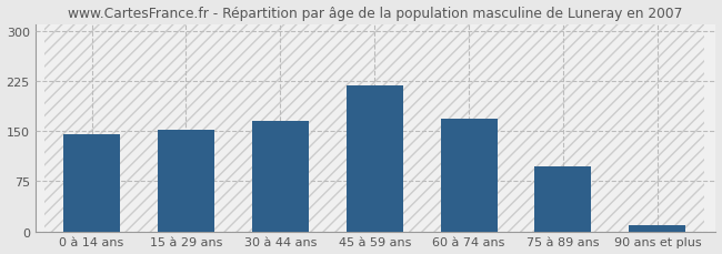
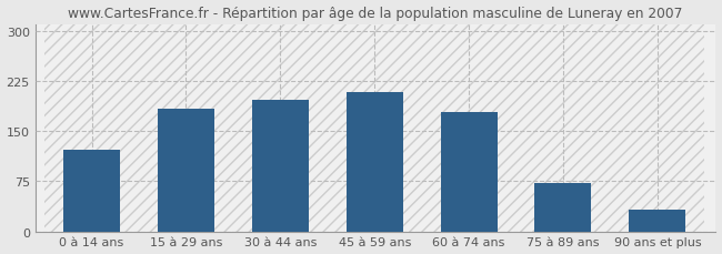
0 à 14 ans: 145 -> 122
15 à 29 ans: 152 -> 184
30 à 44 ans: 165 -> 196
45 à 59 ans: 218 -> 208
60 à 74 ans: 168 -> 178
75 à 89 ans: 97 -> 72
90 ans et plus: 10 -> 32
